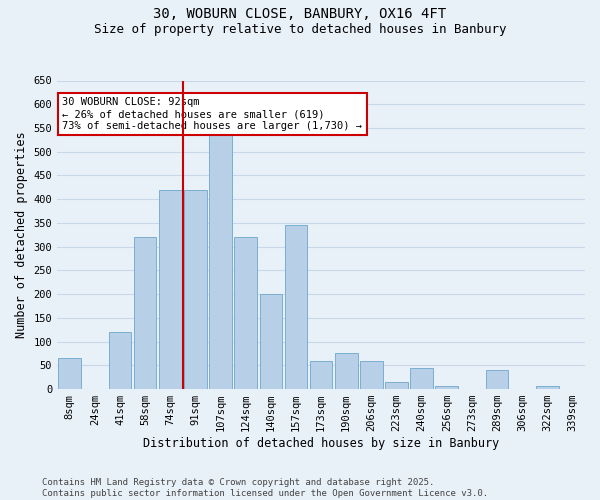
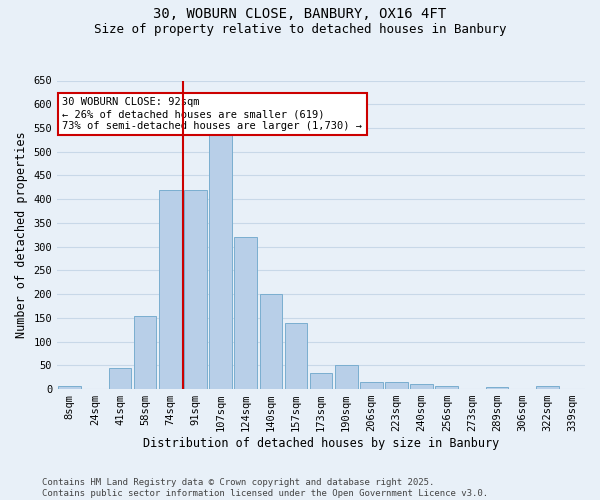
8sqm: 65 -> 7
41sqm: 120 -> 44
58sqm: 320 -> 153
157sqm: 345 -> 140
173sqm: 60 -> 34
190sqm: 75 -> 50
206sqm: 60 -> 15
240sqm: 45 -> 10
289sqm: 40 -> 5
